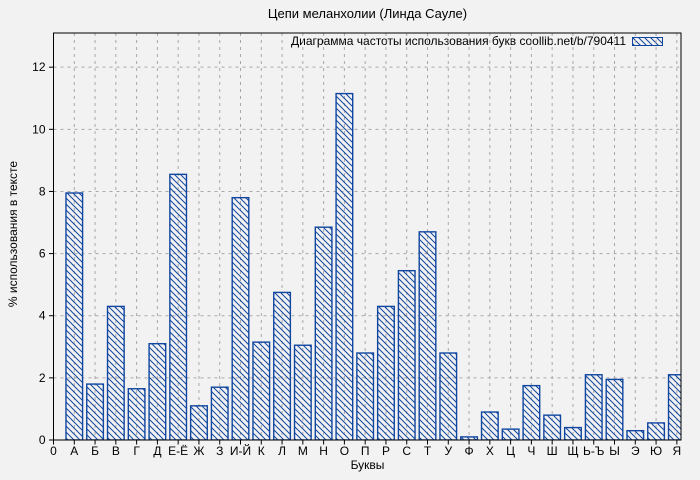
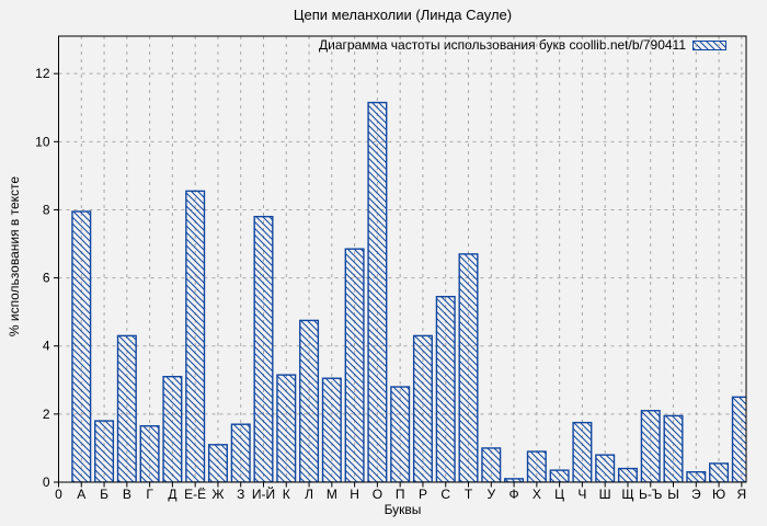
У: 2.8 -> 1.0
Я: 2.1 -> 2.5
